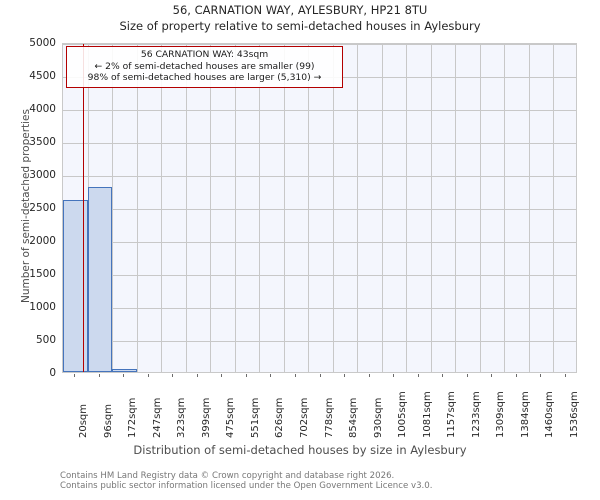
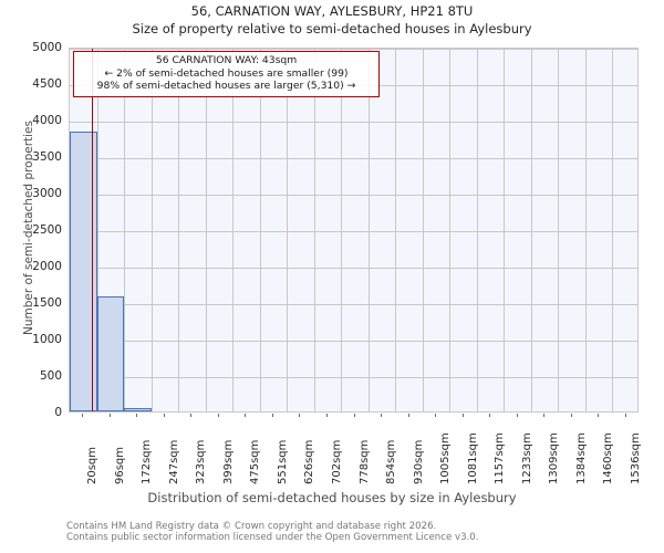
20sqm: 2600 -> 3800
96sqm: 2800 -> 1600
